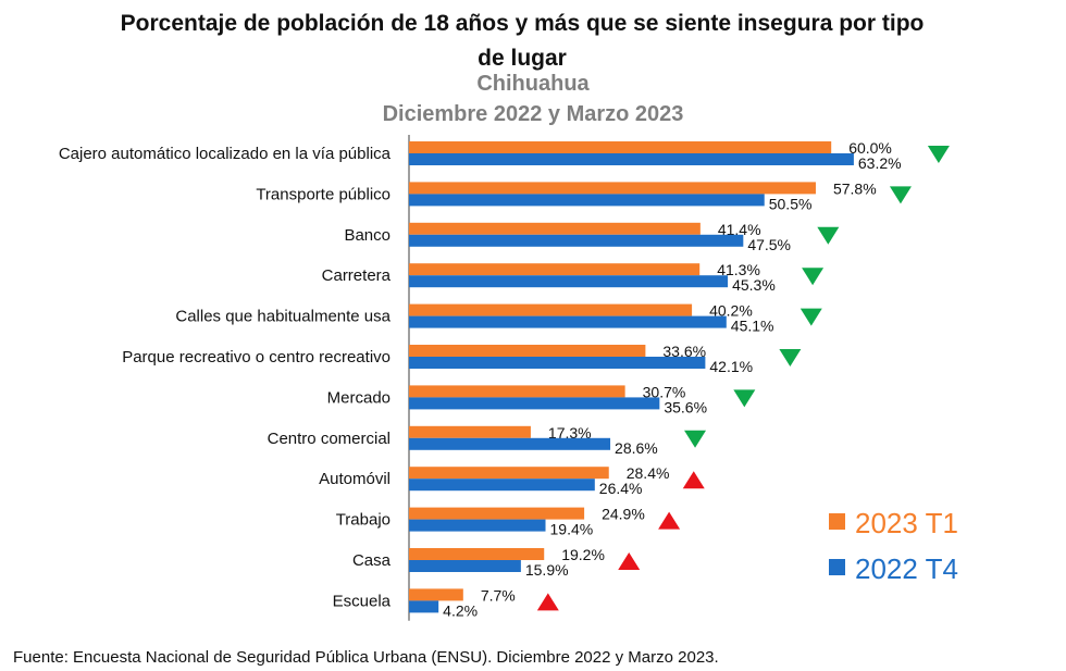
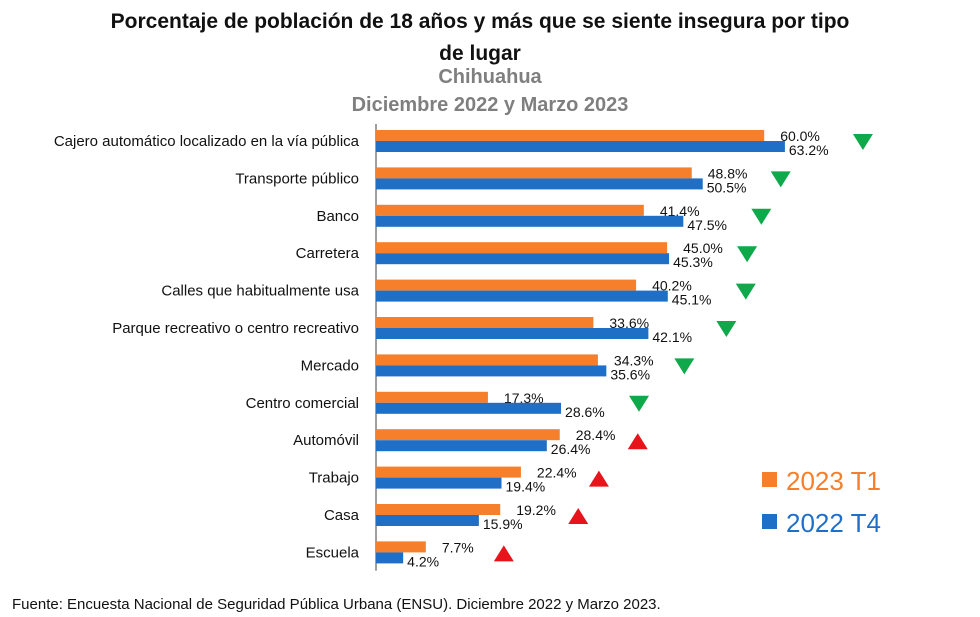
2023 T1/Transporte público: 57.8% -> 48.8%
2023 T1/Carretera: 41.3% -> 45.0%
2023 T1/Mercado: 30.7% -> 34.3%
2023 T1/Trabajo: 24.9% -> 22.4%
